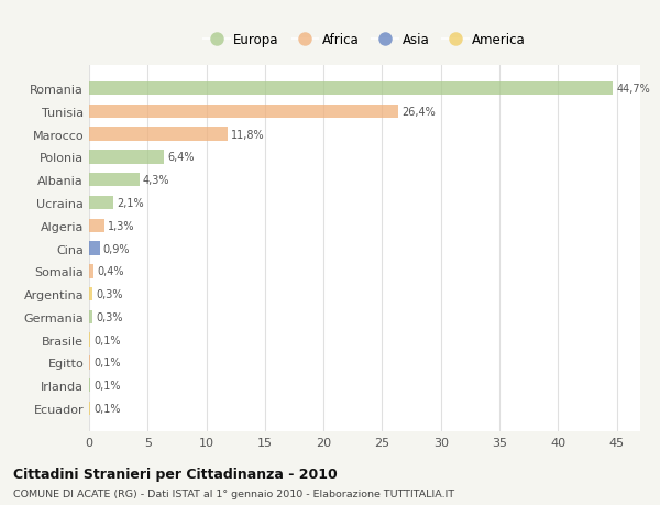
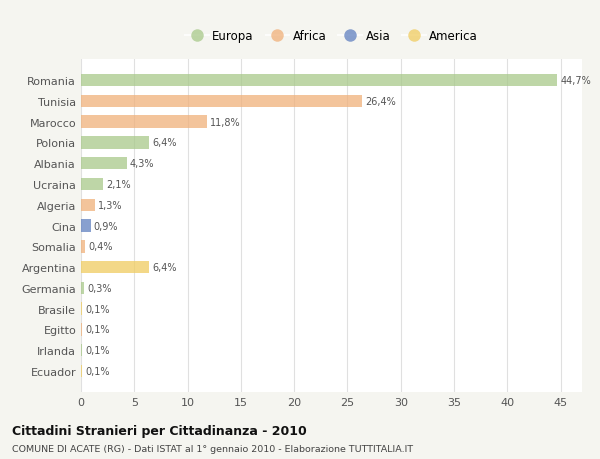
Argentina: 0,3% -> 6,4%
